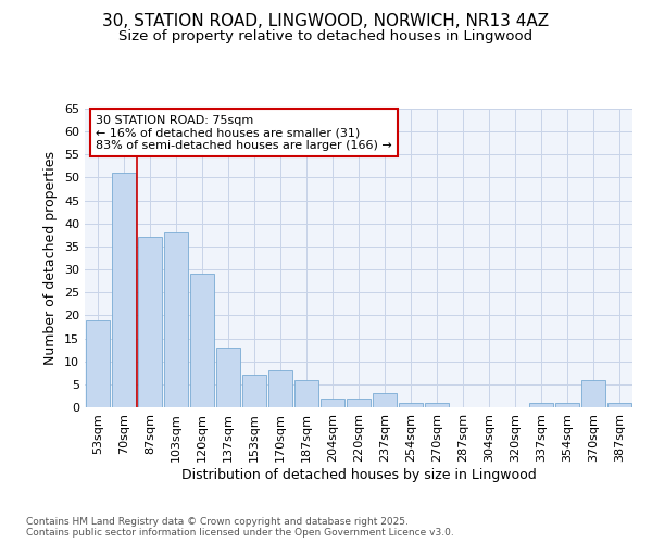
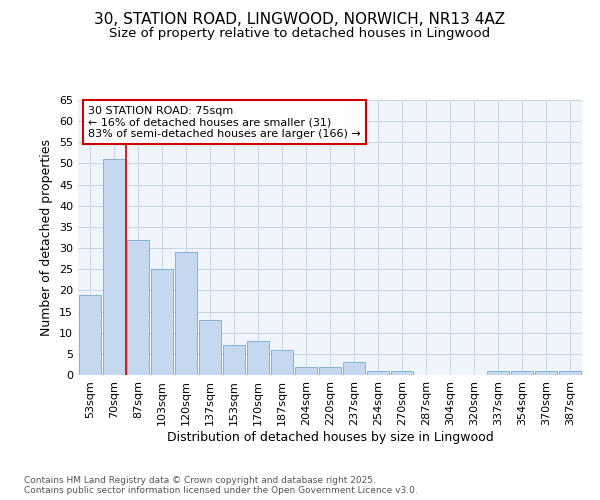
87sqm: 37 -> 32
103sqm: 38 -> 25
370sqm: 6 -> 1
